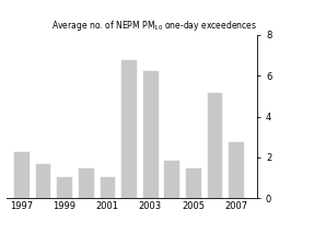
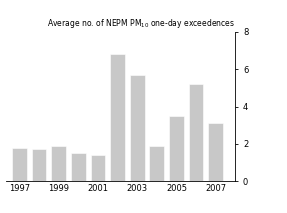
1997: 2.3 -> 1.8
1999: 1.1 -> 1.9
2001: 1.1 -> 1.4
2003: 6.3 -> 5.7
2005: 1.5 -> 3.5
2007: 2.8 -> 3.1
